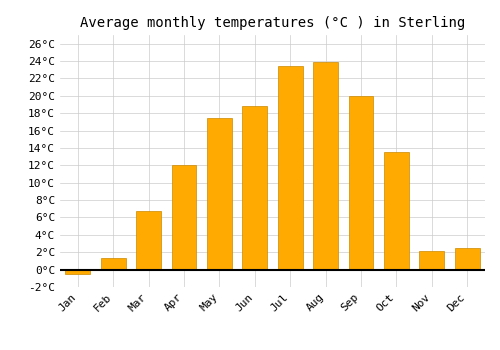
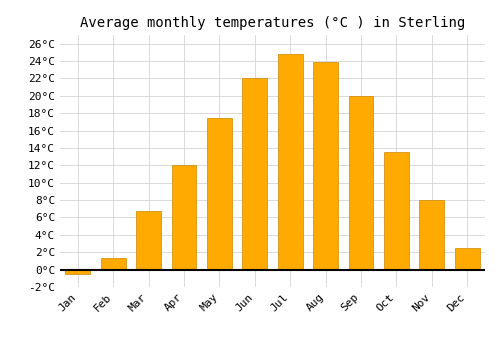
Jun: 18.8°C -> 22.1°C
Jul: 23.4°C -> 24.8°C
Nov: 2.2°C -> 8.0°C
